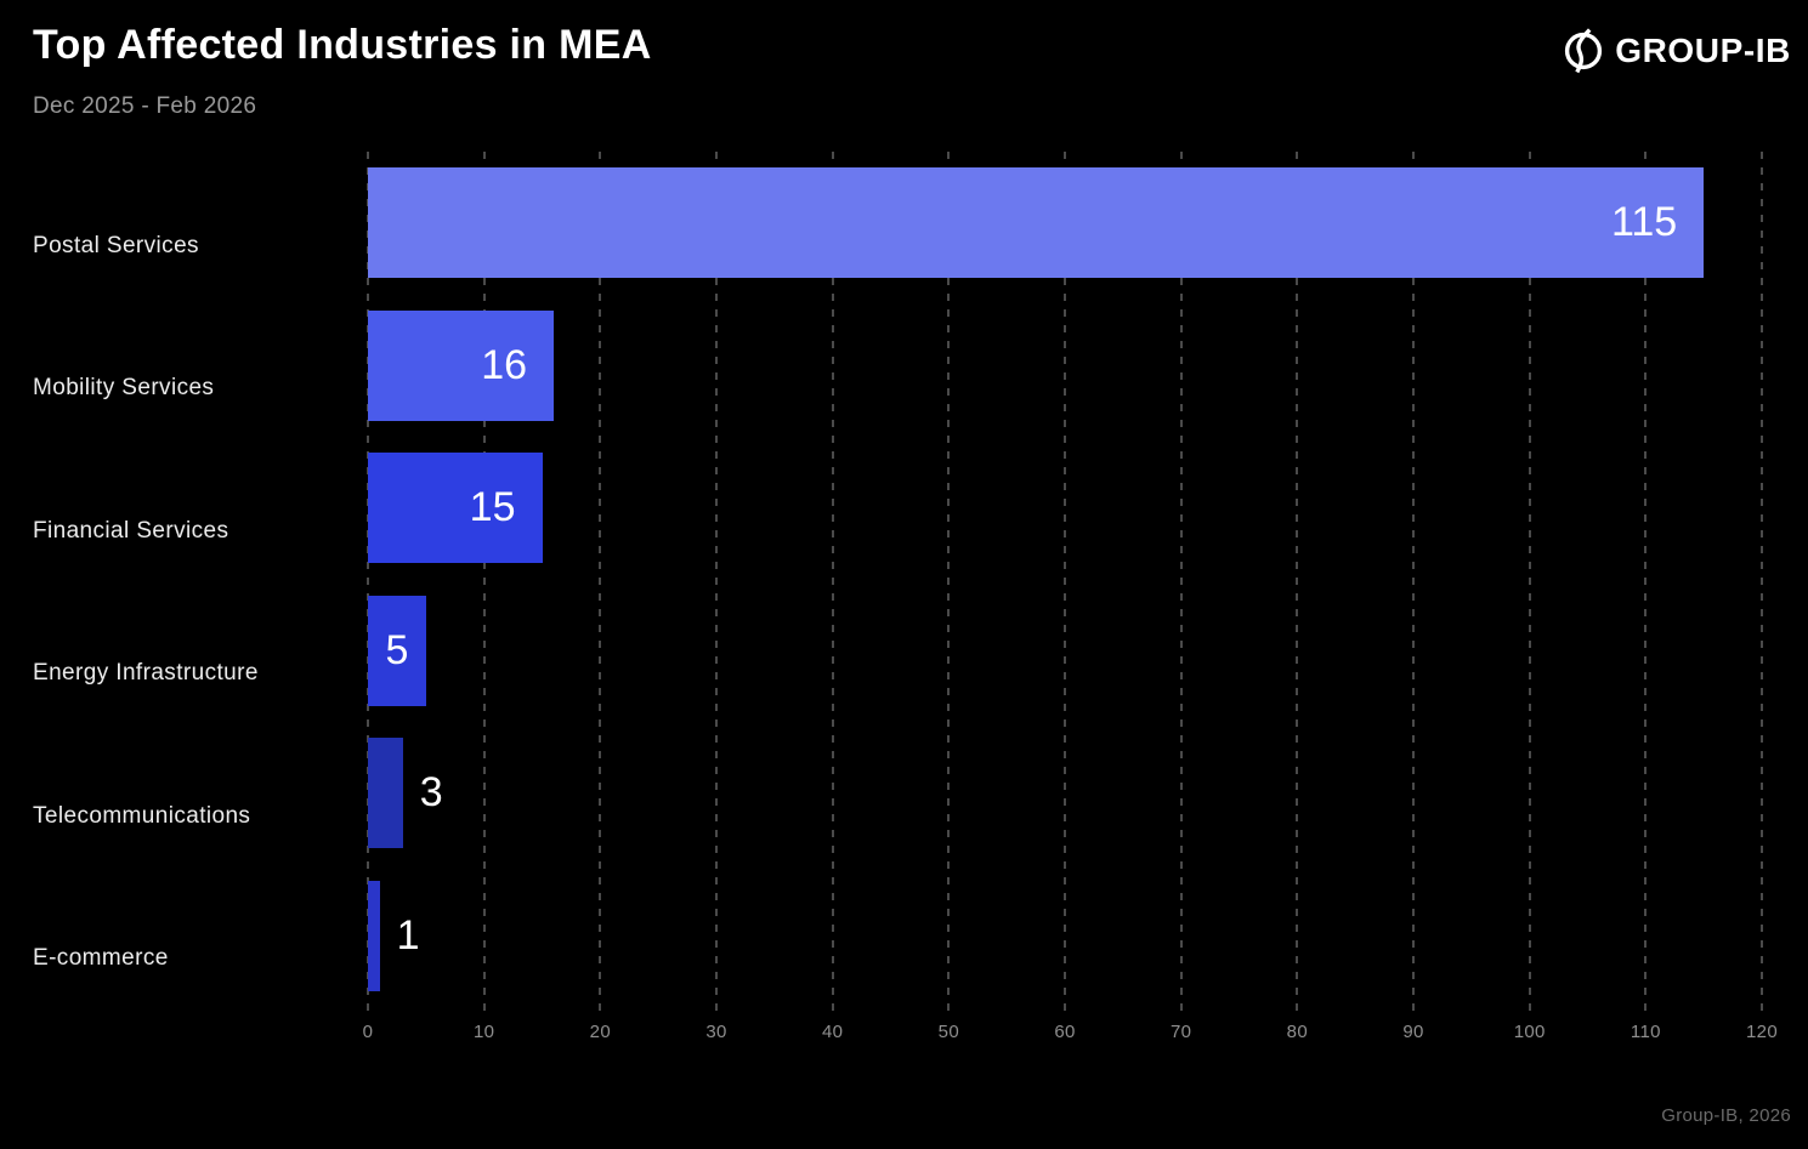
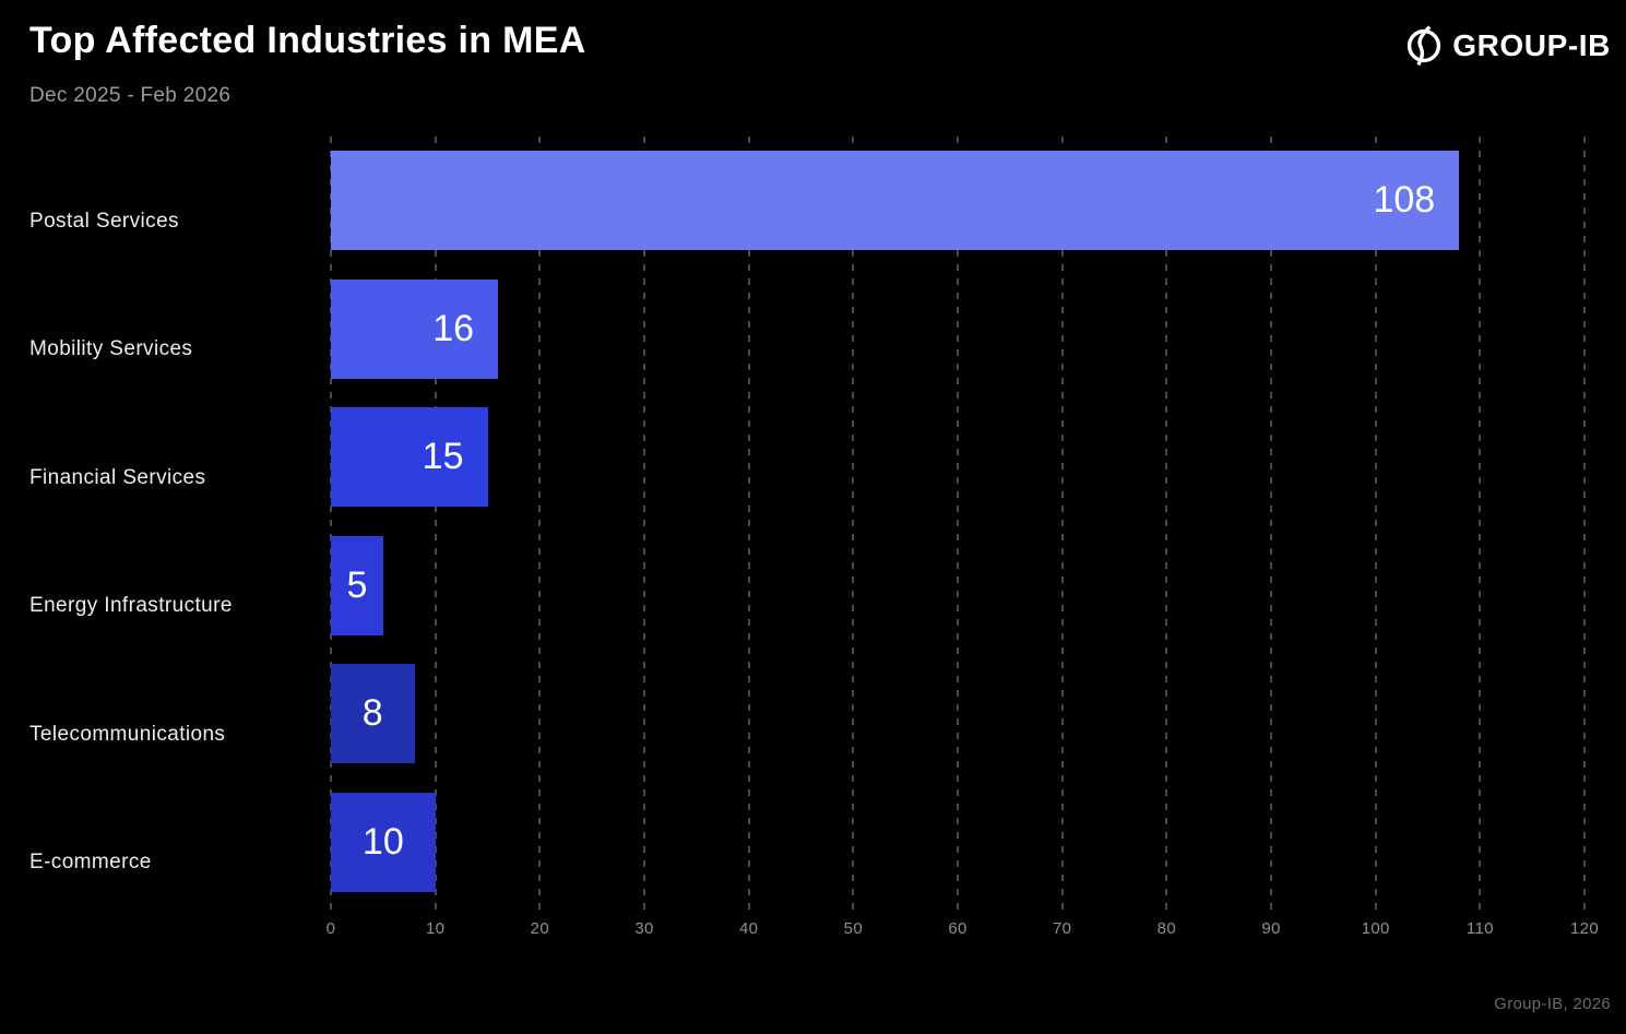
Postal Services: 115 -> 108
Telecommunications: 3 -> 8
E-commerce: 1 -> 10
